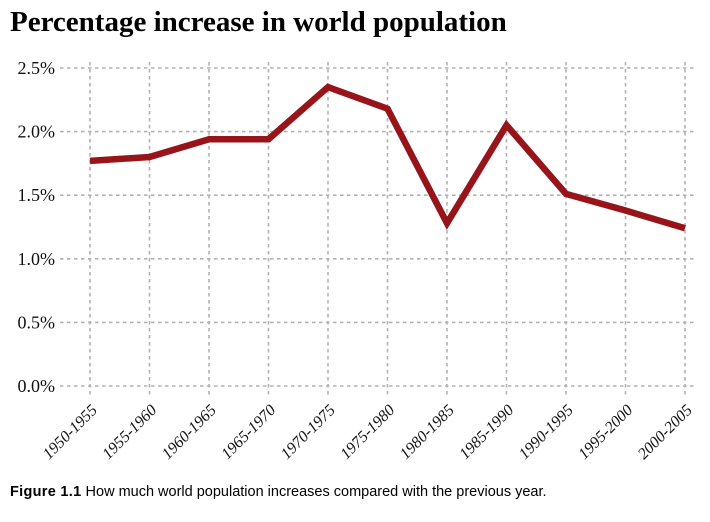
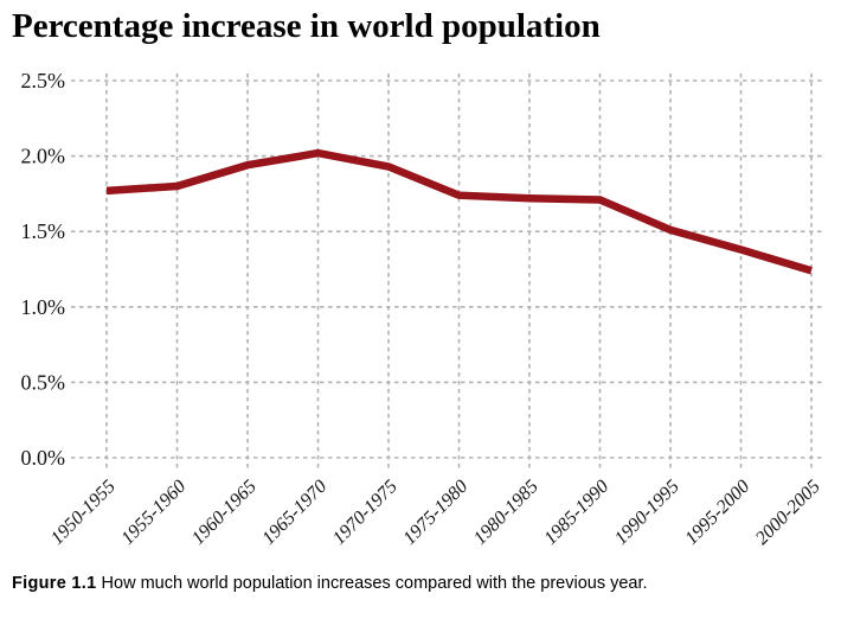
1965-1970: 1.94% -> 2.02%
1970-1975: 2.35% -> 1.93%
1975-1980: 2.18% -> 1.74%
1980-1985: 1.28% -> 1.72%
1985-1990: 2.05% -> 1.71%
